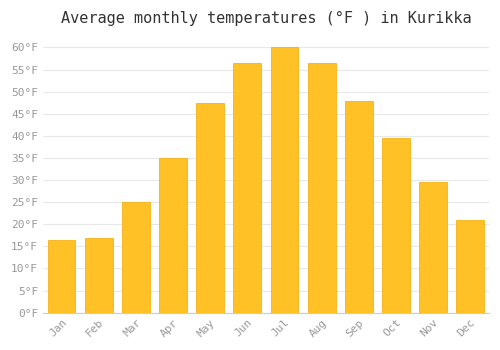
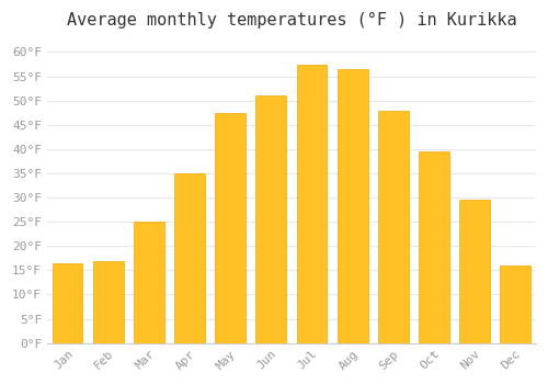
Jun: 56.5°F -> 51.0°F
Jul: 60.0°F -> 57.5°F
Dec: 21.0°F -> 16.0°F
